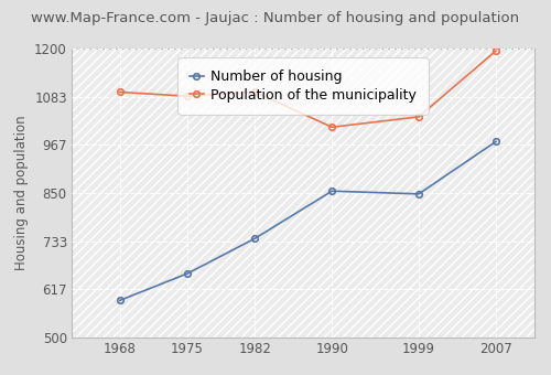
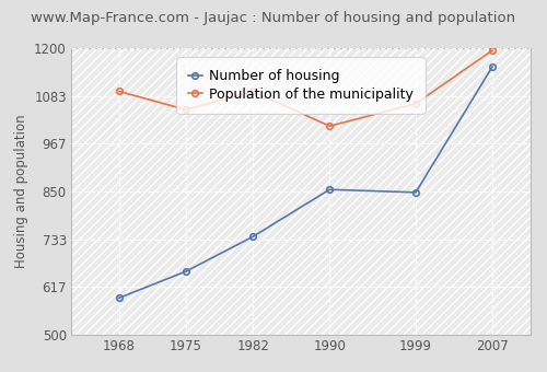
Population of the municipality/1975: 1085 -> 1050
Population of the municipality/1999: 1035 -> 1065
Number of housing/2007: 975 -> 1155
